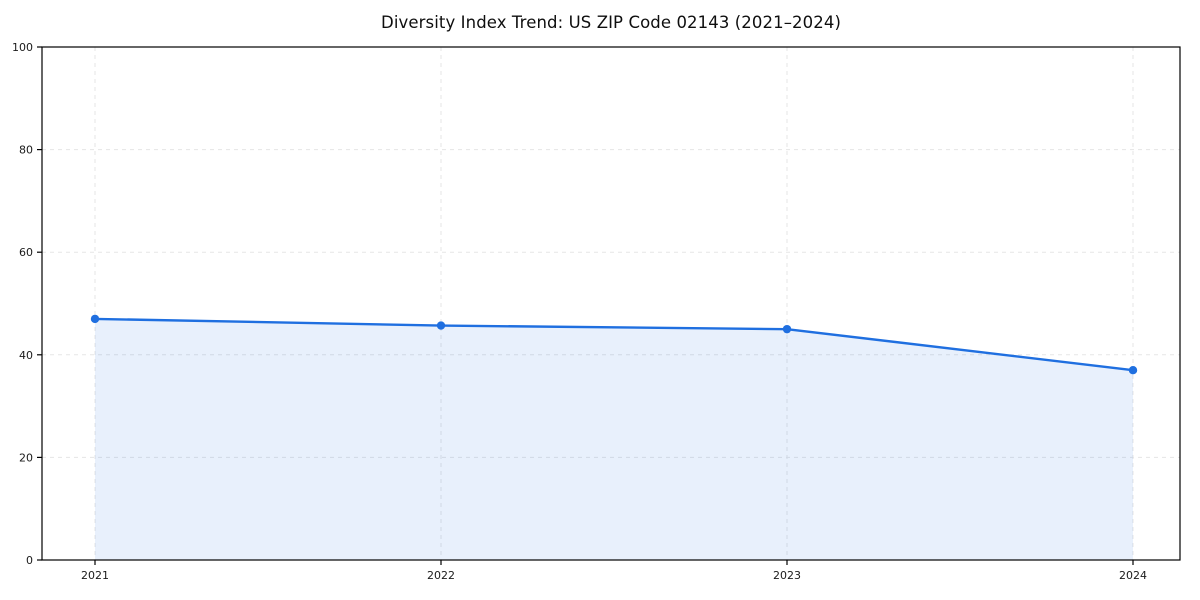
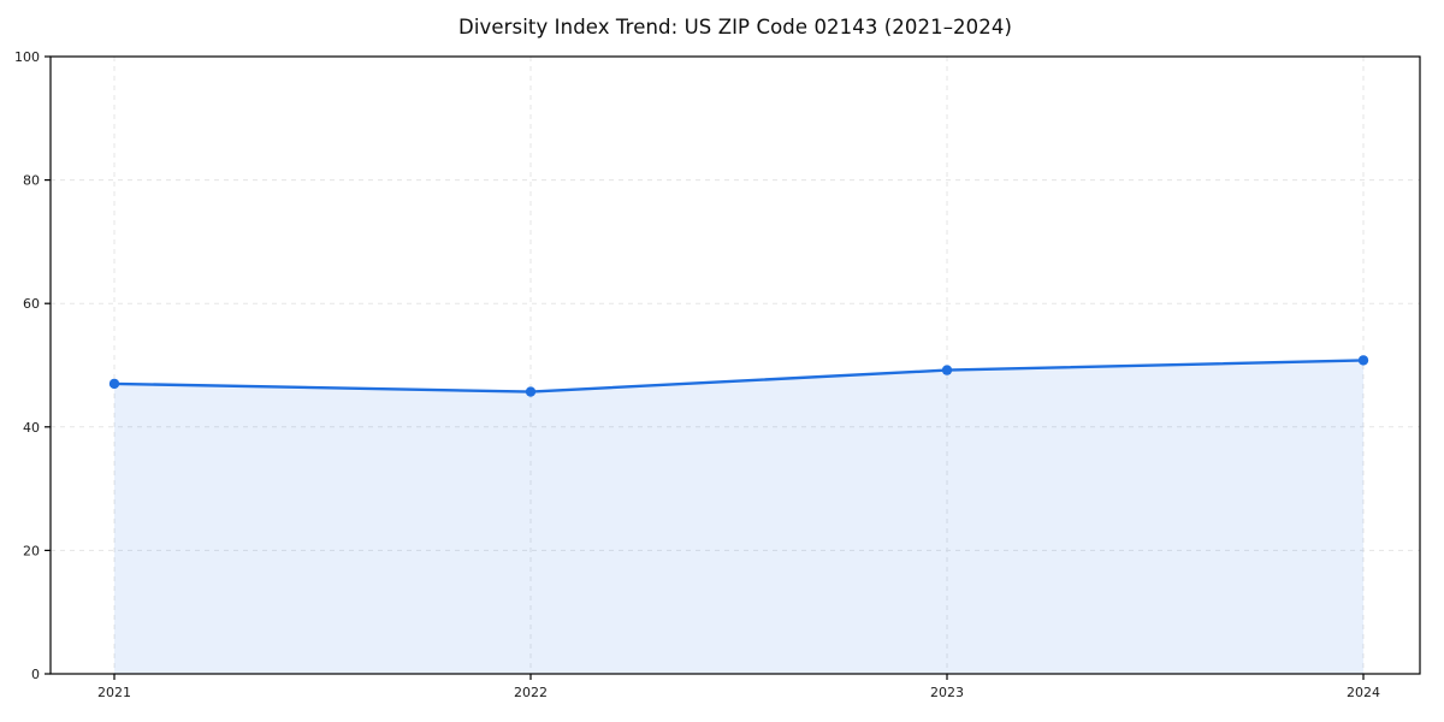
2023: 45 -> 49
2024: 37 -> 51
